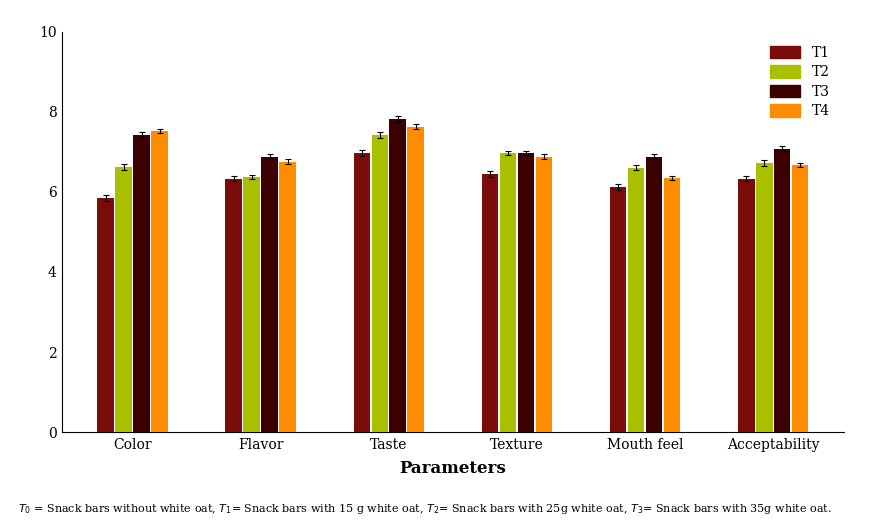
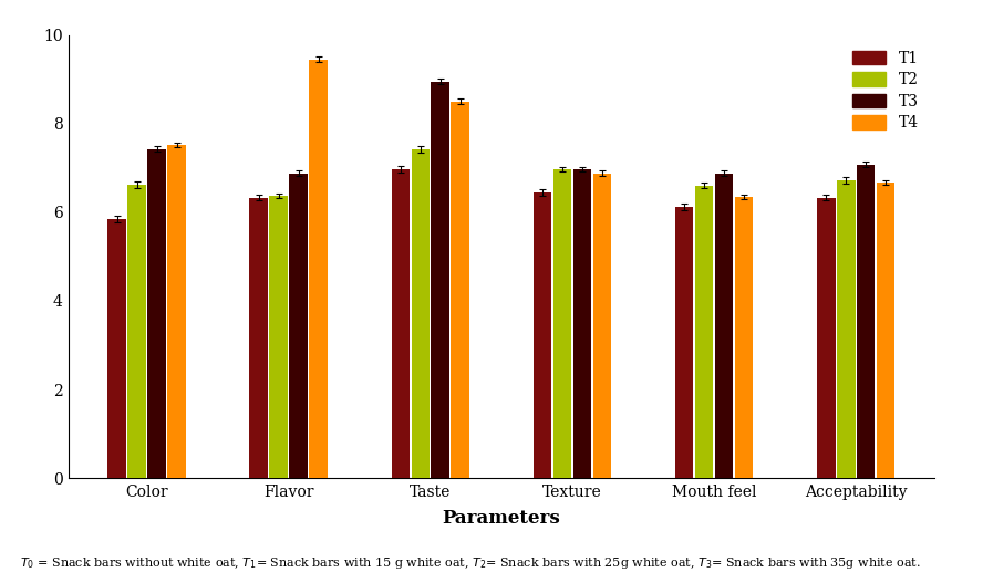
T4/Flavor: 6.75 -> 9.45
T3/Taste: 7.82 -> 8.95
T4/Taste: 7.63 -> 8.50
